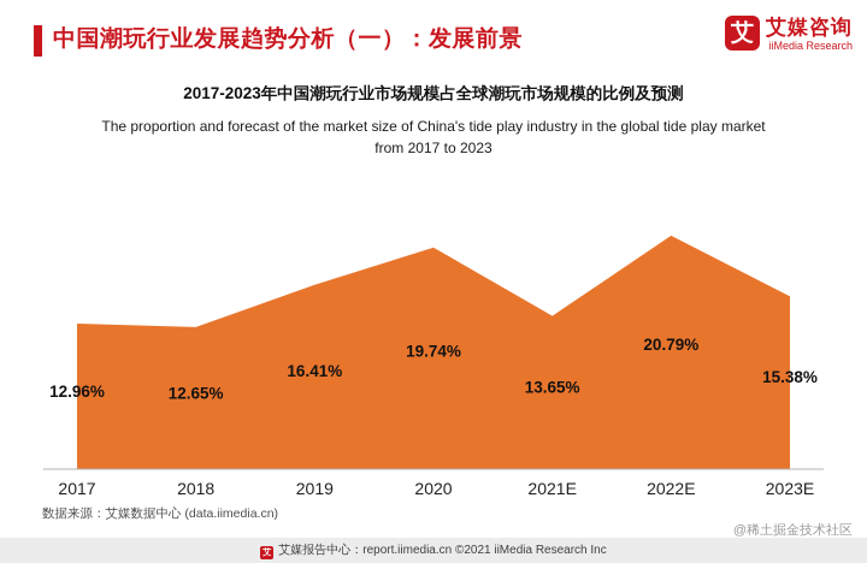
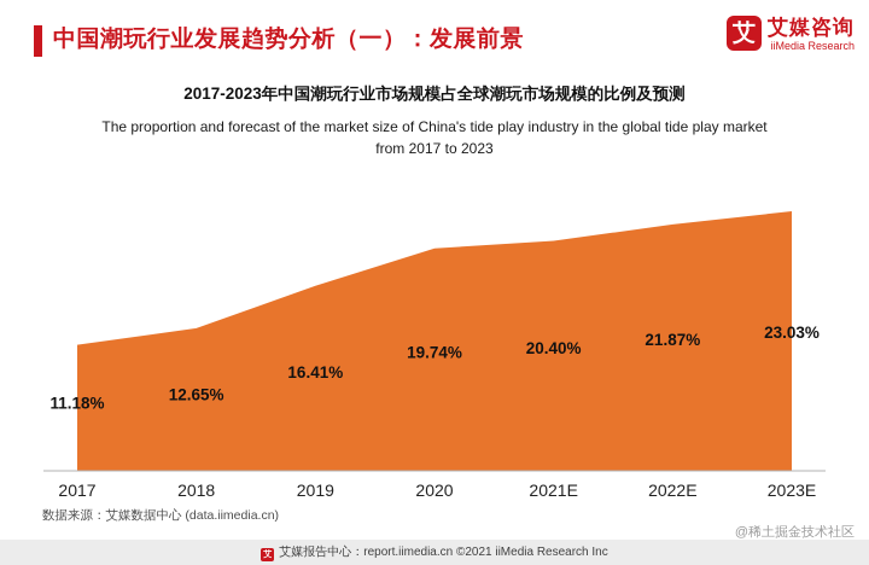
2017: 12.96% -> 11.18%
2021E: 13.65% -> 20.40%
2022E: 20.79% -> 21.87%
2023E: 15.38% -> 23.03%
